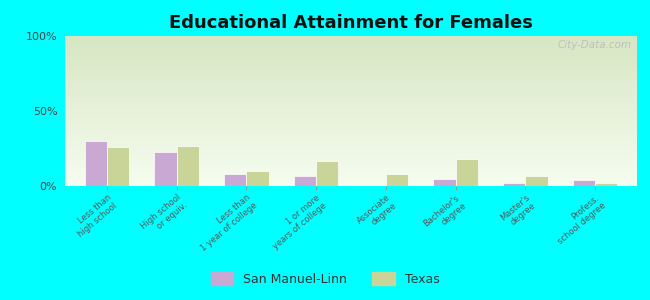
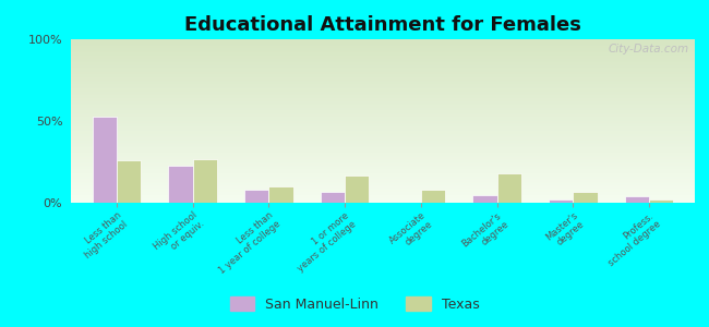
San Manuel-Linn/Less than high school: 30% -> 53%
